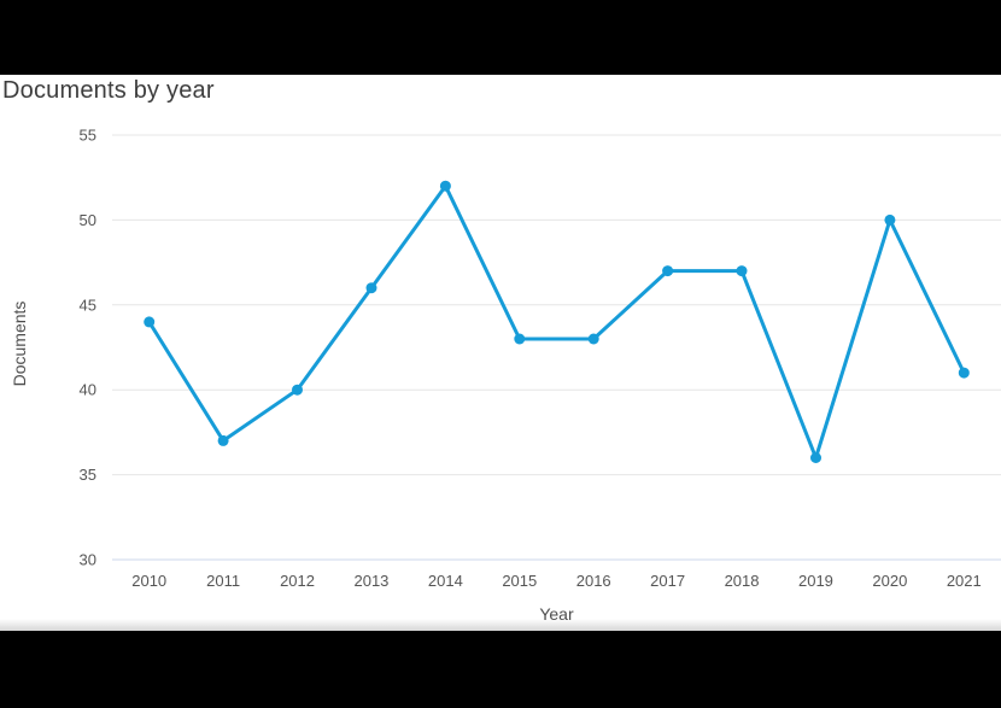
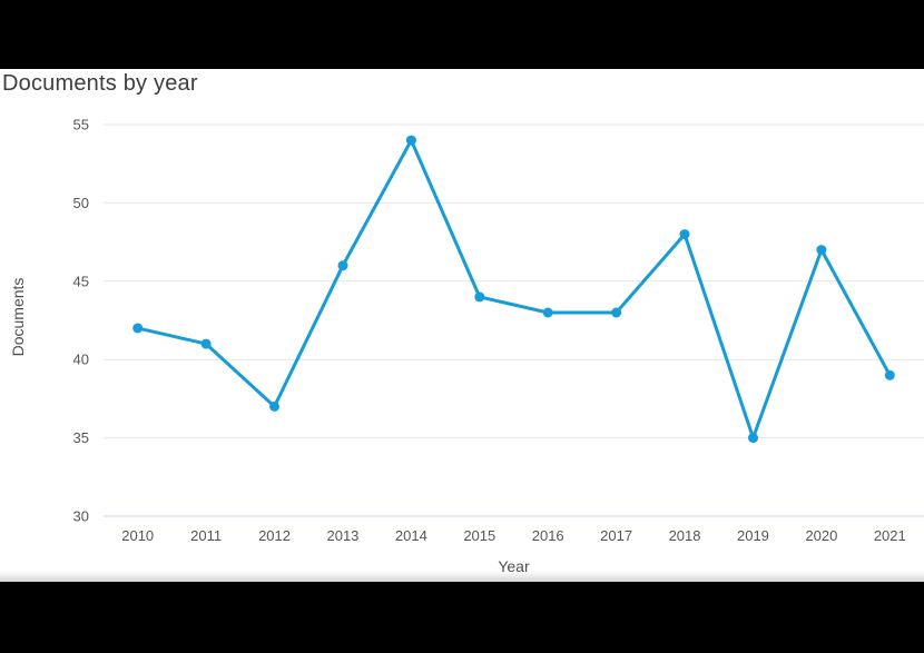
2010: 44 -> 42
2011: 37 -> 41
2012: 40 -> 37
2014: 52 -> 54
2015: 43 -> 44
2017: 47 -> 43
2018: 47 -> 48
2019: 36 -> 35
2020: 50 -> 47
2021: 41 -> 39
